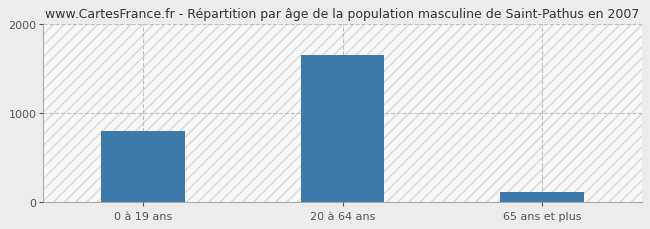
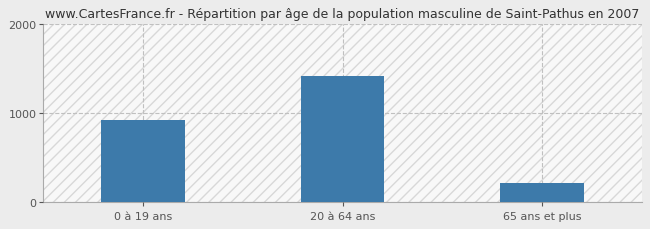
0 à 19 ans: 800 -> 920
20 à 64 ans: 1650 -> 1420
65 ans et plus: 120 -> 220
